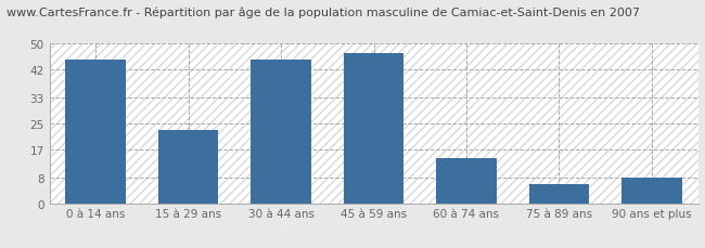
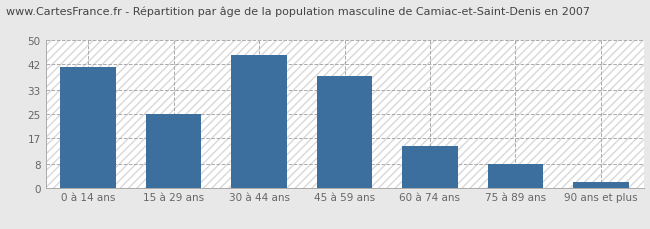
0 à 14 ans: 45 -> 41
15 à 29 ans: 23 -> 25
45 à 59 ans: 47 -> 38
75 à 89 ans: 6 -> 8
90 ans et plus: 8 -> 2
